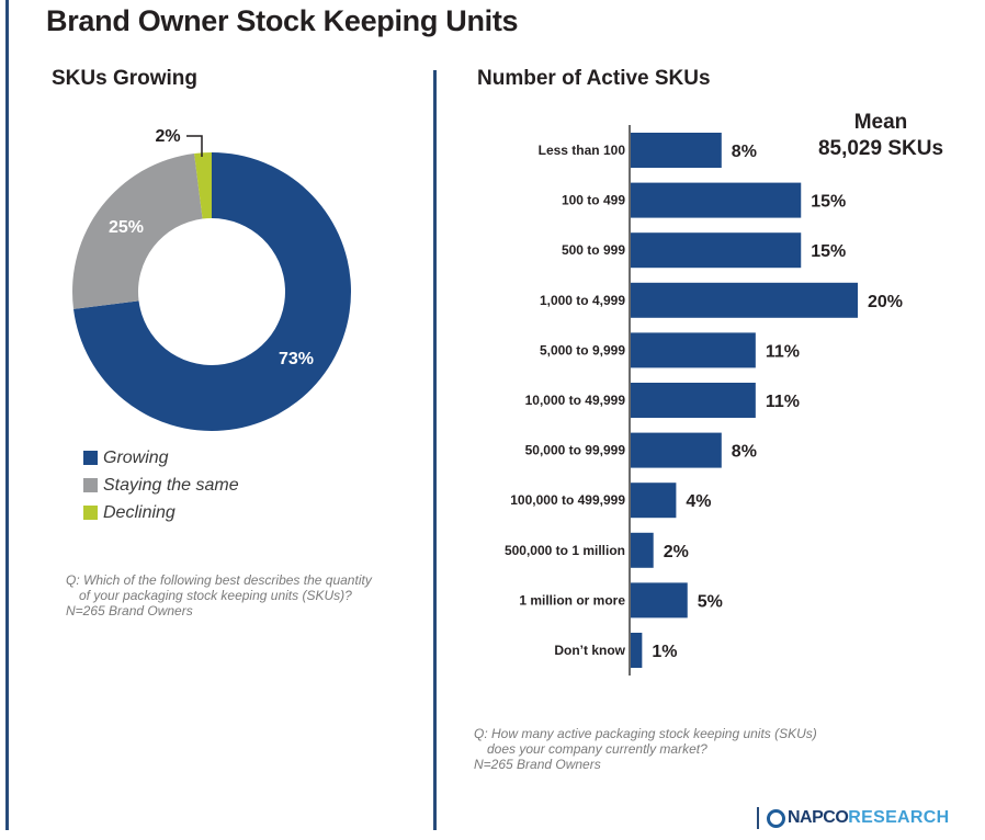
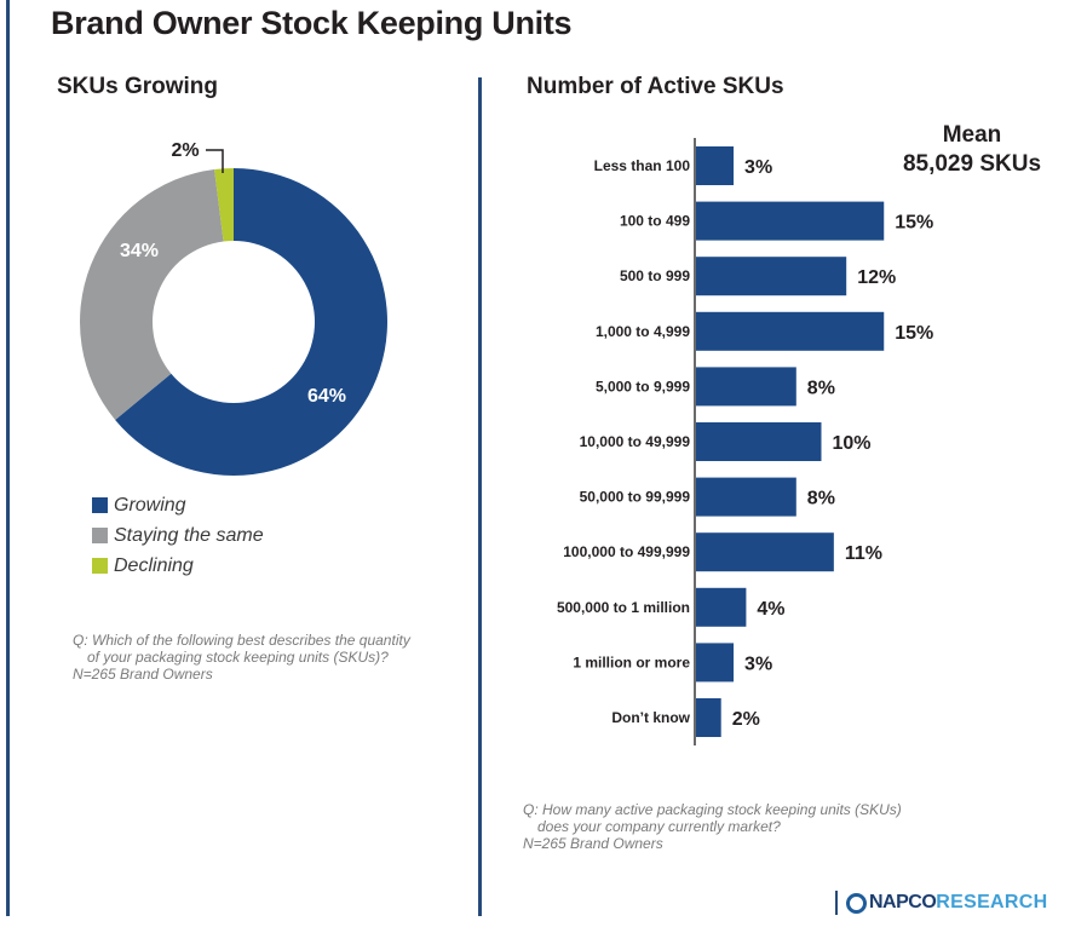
SKUs Growing/Growing: 73% -> 64%
SKUs Growing/Staying the same: 25% -> 34%
Number of Active SKUs/Less than 100: 8% -> 3%
Number of Active SKUs/500 to 999: 15% -> 12%
Number of Active SKUs/1,000 to 4,999: 20% -> 15%
Number of Active SKUs/5,000 to 9,999: 11% -> 8%
Number of Active SKUs/10,000 to 49,999: 11% -> 10%
Number of Active SKUs/100,000 to 499,999: 4% -> 11%
Number of Active SKUs/500,000 to 1 million: 2% -> 4%
Number of Active SKUs/1 million or more: 5% -> 3%
Number of Active SKUs/Don’t know: 1% -> 2%
